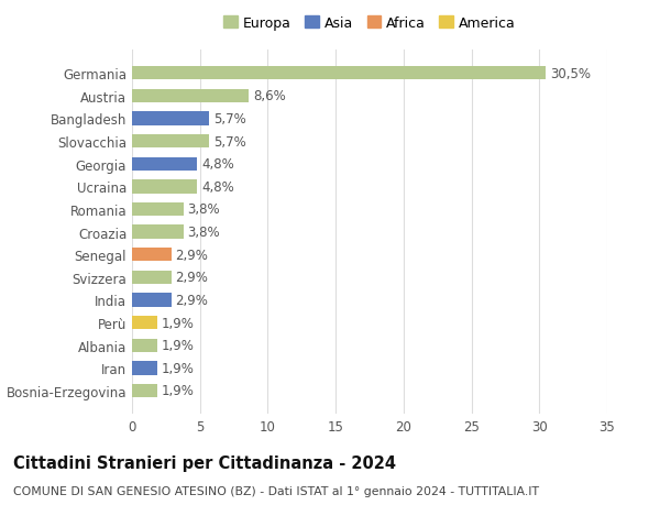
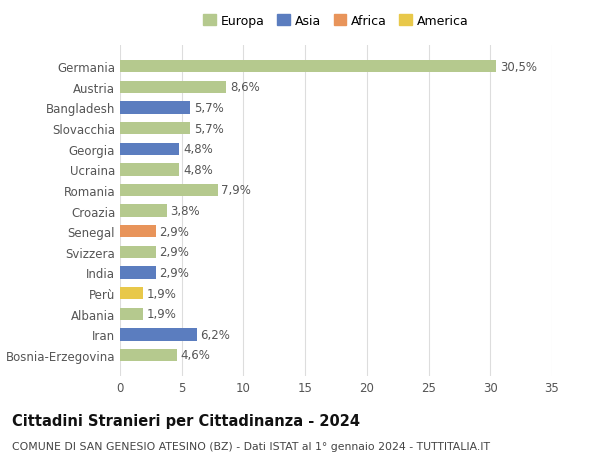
Romania: 3,8% -> 7,9%
Iran: 1,9% -> 6,2%
Bosnia-Erzegovina: 1,9% -> 4,6%
